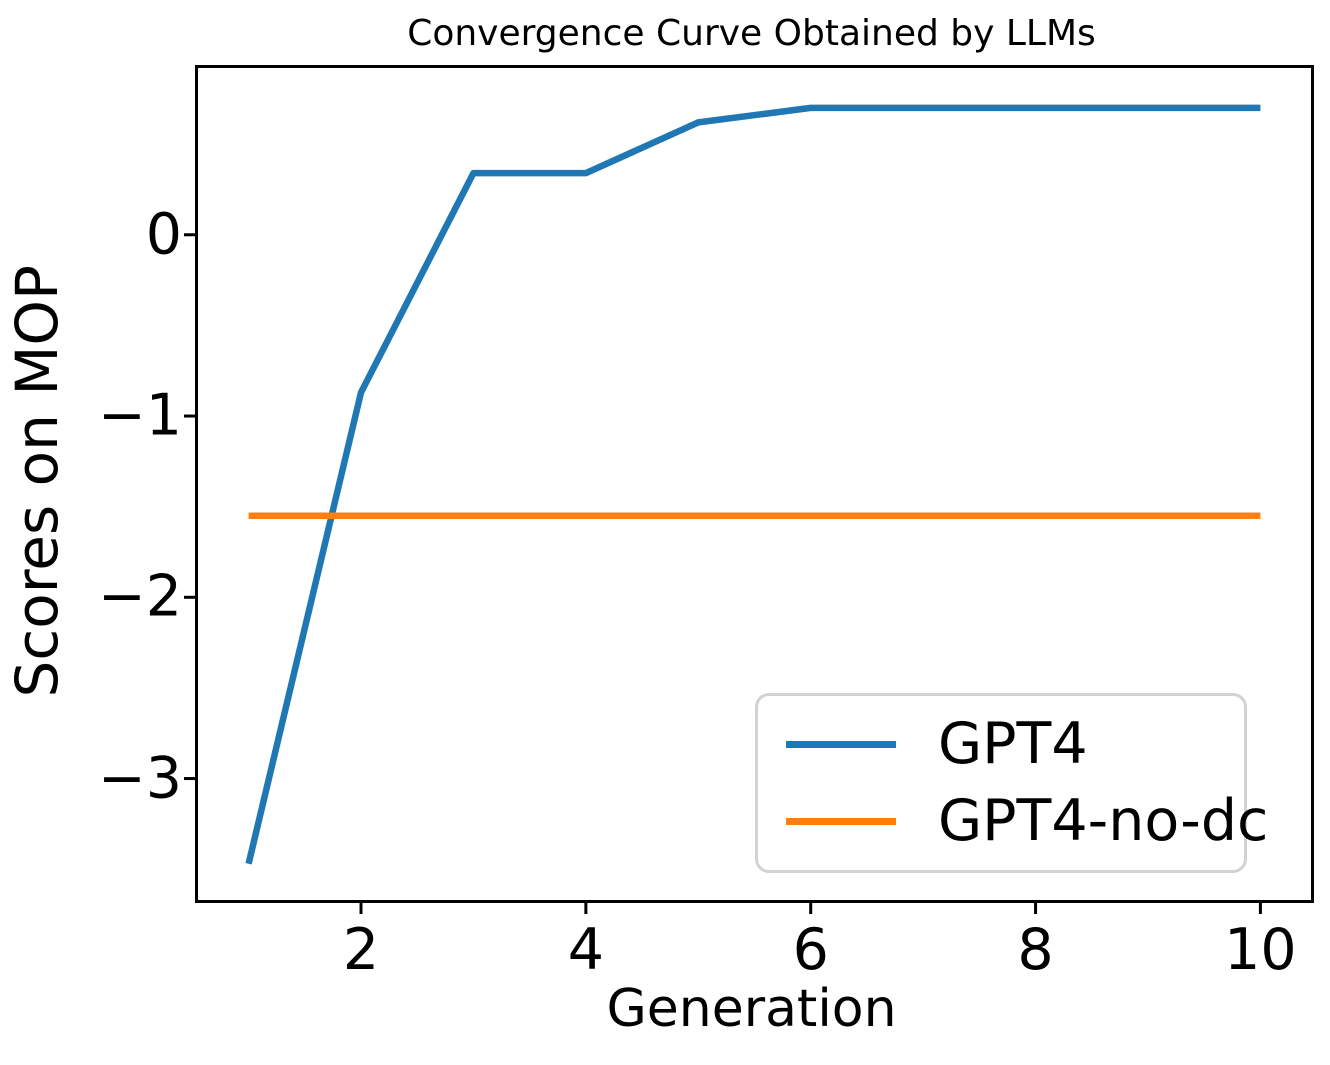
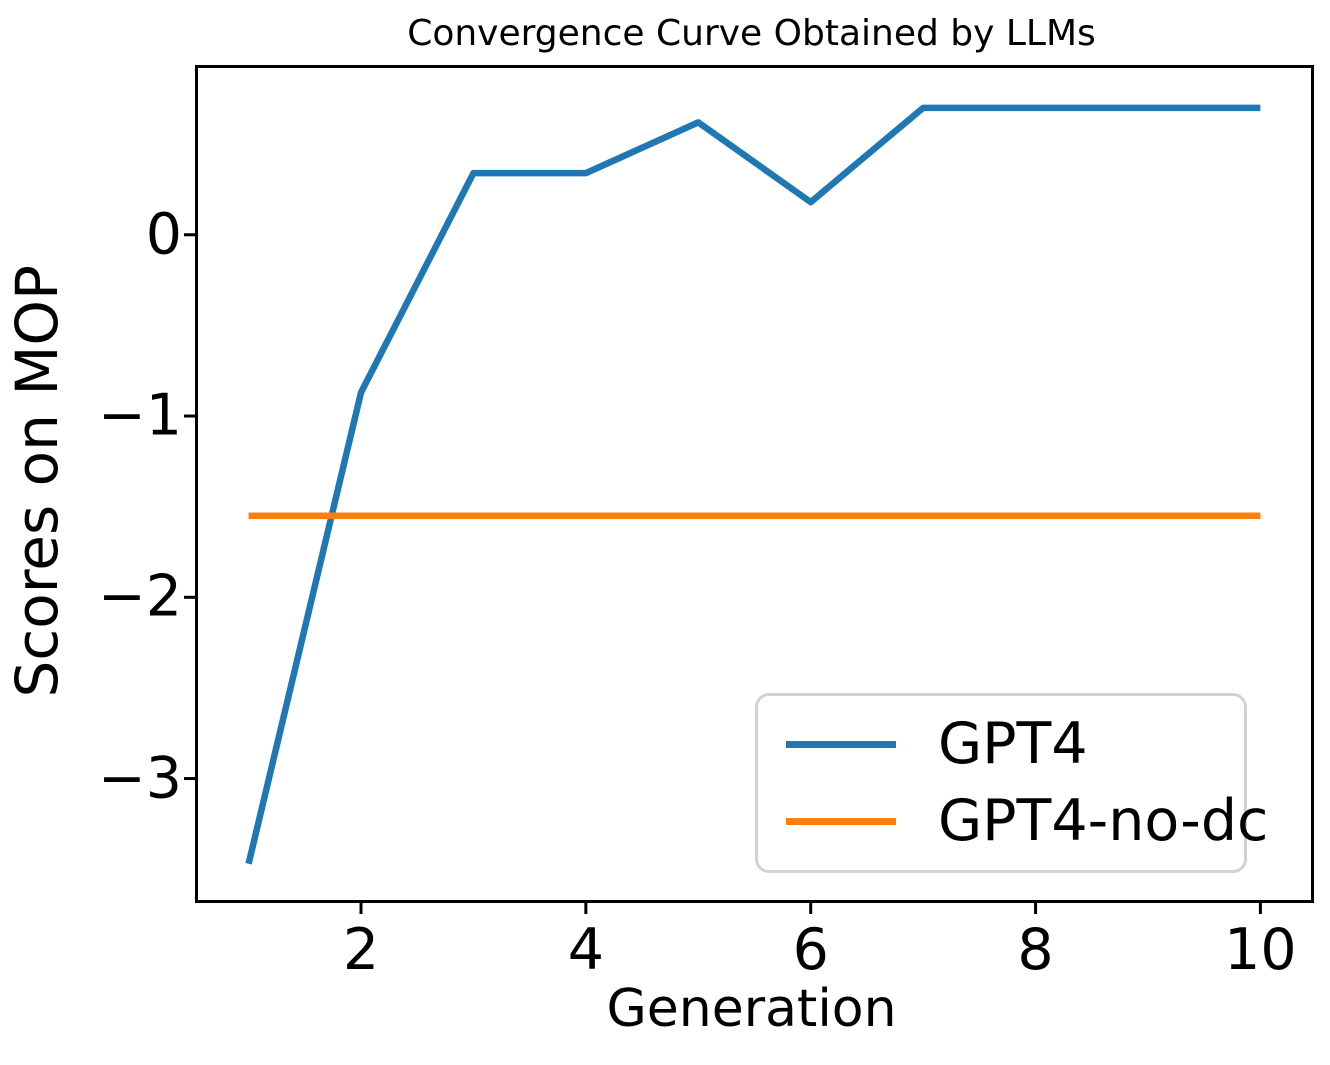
GPT4/6: 0.70 -> 0.18
